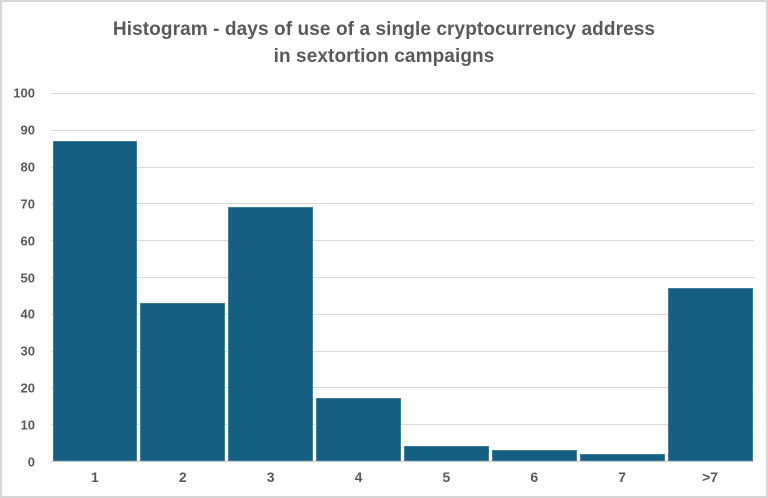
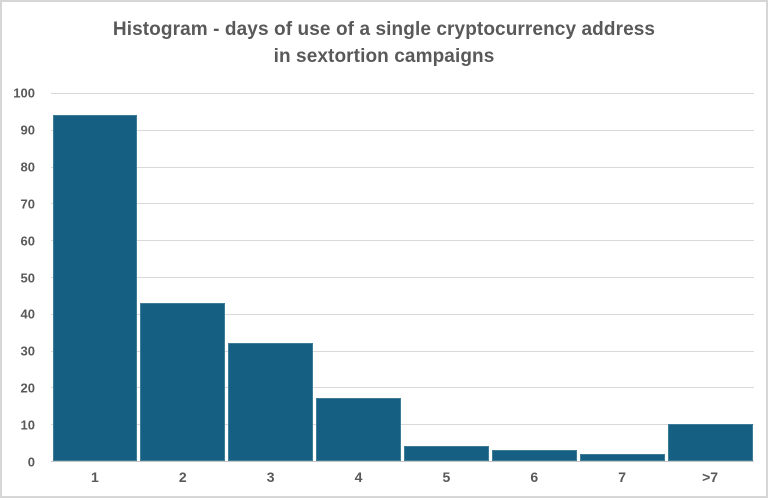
1: 87 -> 94
3: 69 -> 32
>7: 47 -> 10
